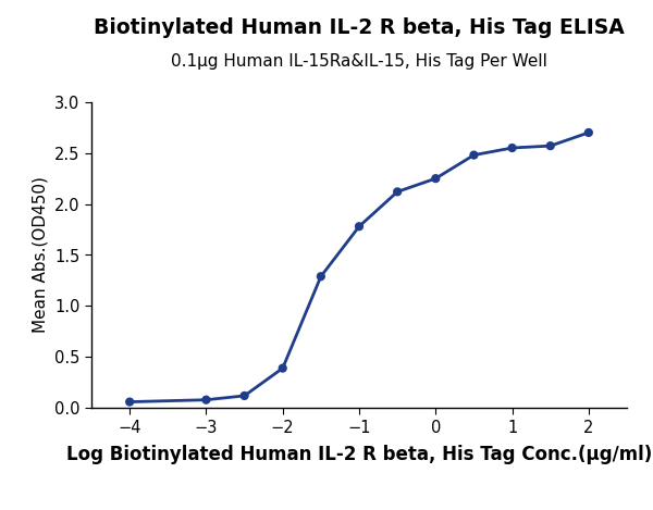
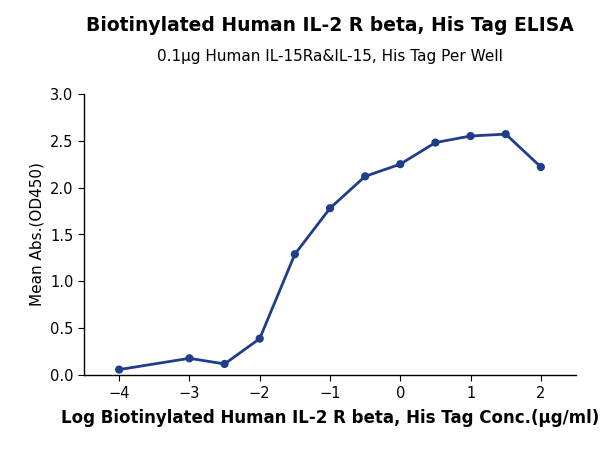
−3: 0.08 -> 0.18
2: 2.70 -> 2.22
